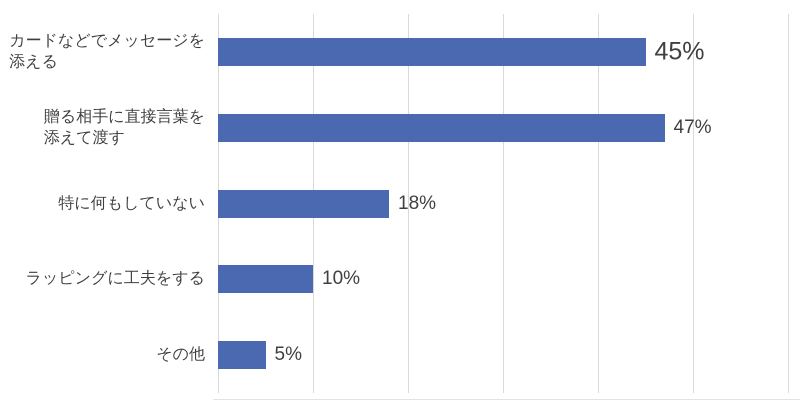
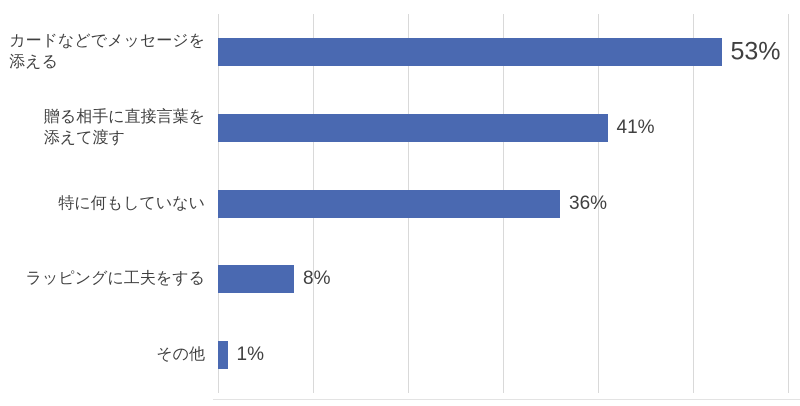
カードなどでメッセージを 添える: 45% -> 53%
贈る相手に直接言葉を 添えて渡す: 47% -> 41%
特に何もしていない: 18% -> 36%
ラッピングに工夫をする: 10% -> 8%
その他: 5% -> 1%
